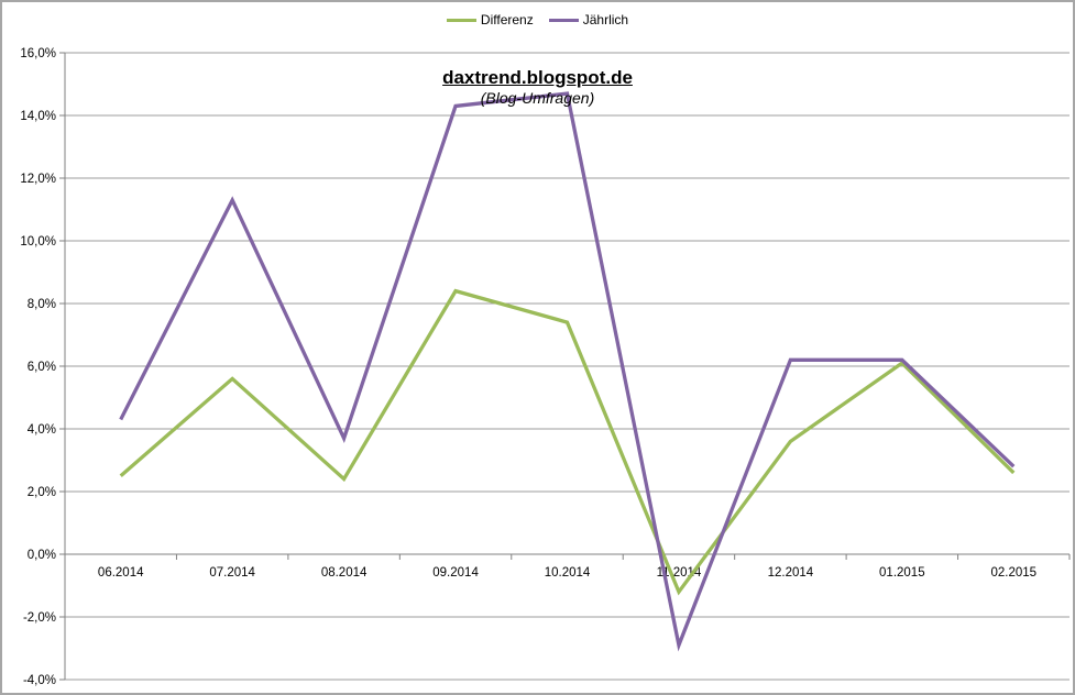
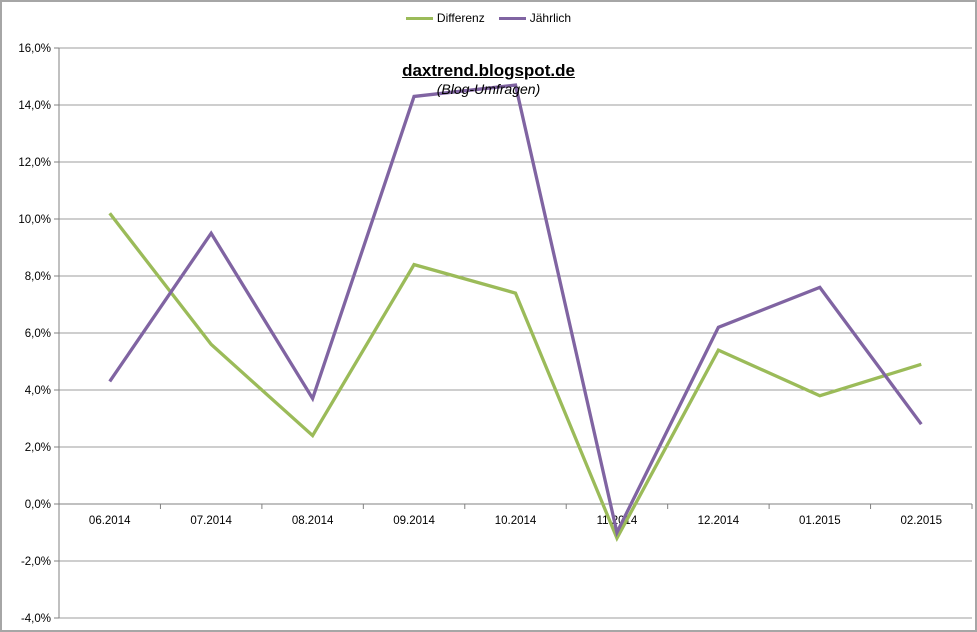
Differenz/06.2014: 2,5% -> 10,2%
Jährlich/07.2014: 11,3% -> 9,5%
Jährlich/11.2014: -2,9% -> -1,0%
Differenz/12.2014: 3,6% -> 5,4%
Differenz/01.2015: 6,1% -> 3,8%
Jährlich/01.2015: 6,2% -> 7,6%
Differenz/02.2015: 2,6% -> 4,9%
